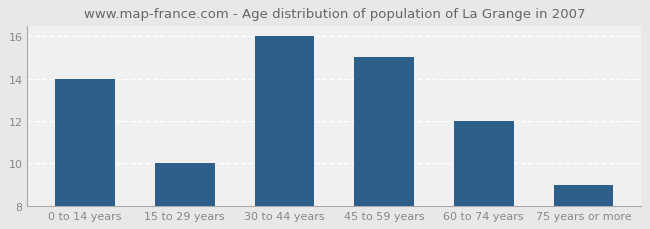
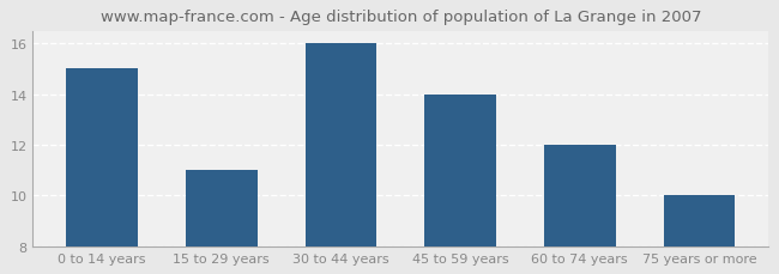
0 to 14 years: 14 -> 15
15 to 29 years: 10 -> 11
45 to 59 years: 15 -> 14
75 years or more: 9 -> 10
